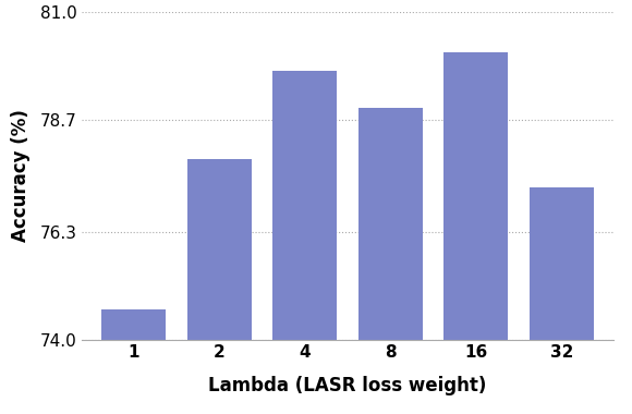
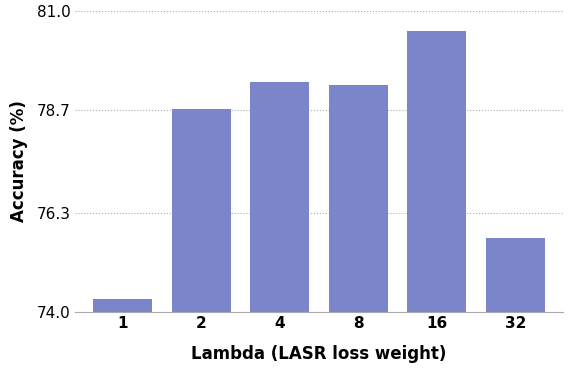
1: 74.65 -> 74.30
2: 77.85 -> 78.72
4: 79.75 -> 79.35
8: 78.95 -> 79.28
16: 80.15 -> 80.55
32: 77.25 -> 75.72
